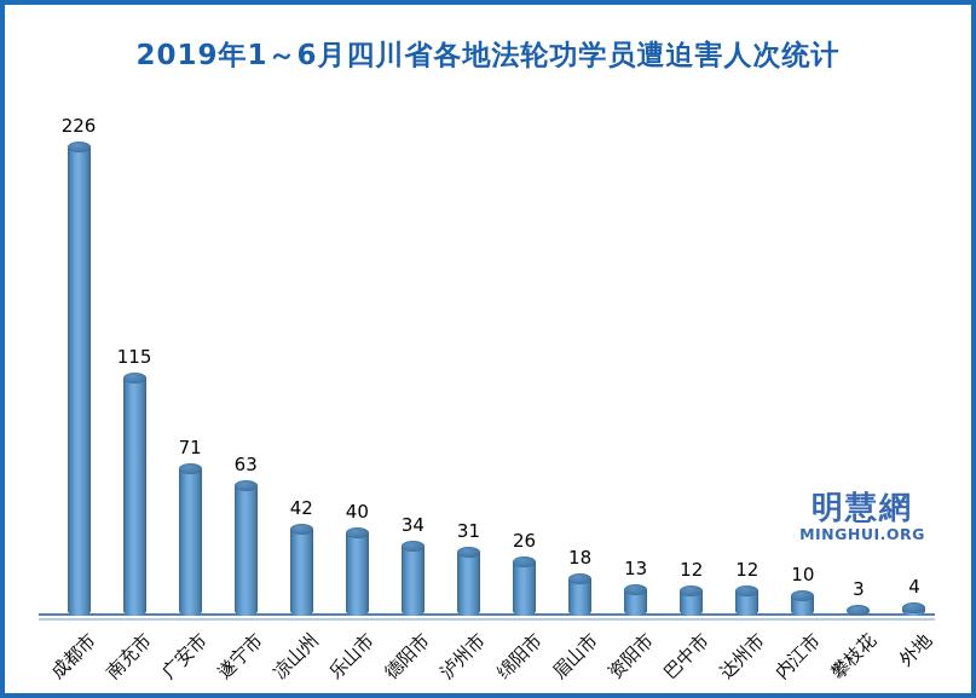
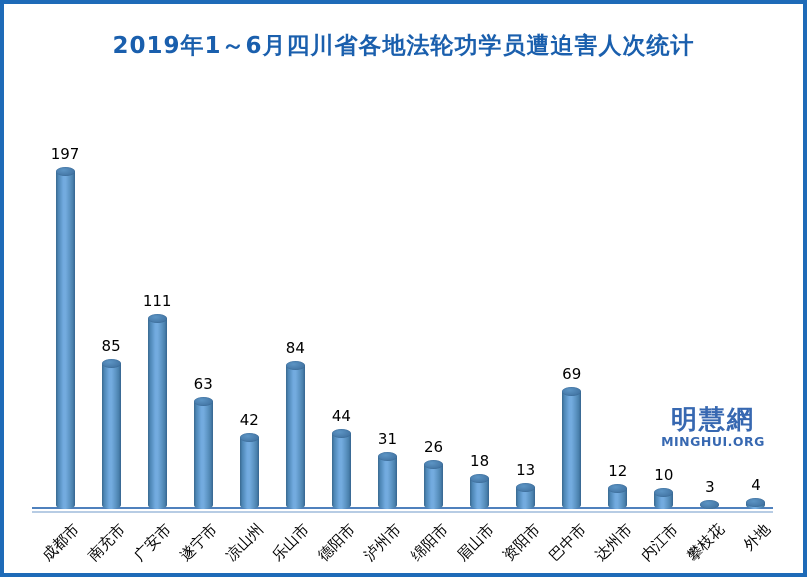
成都市: 226 -> 197
南充市: 115 -> 85
广安市: 71 -> 111
乐山市: 40 -> 84
德阳市: 34 -> 44
巴中市: 12 -> 69
